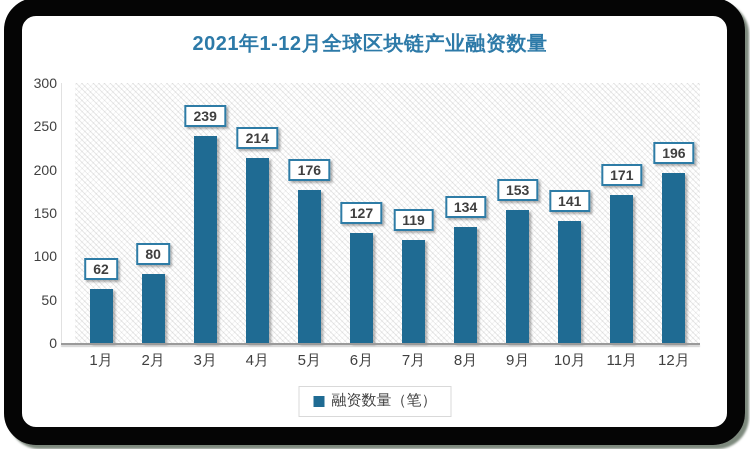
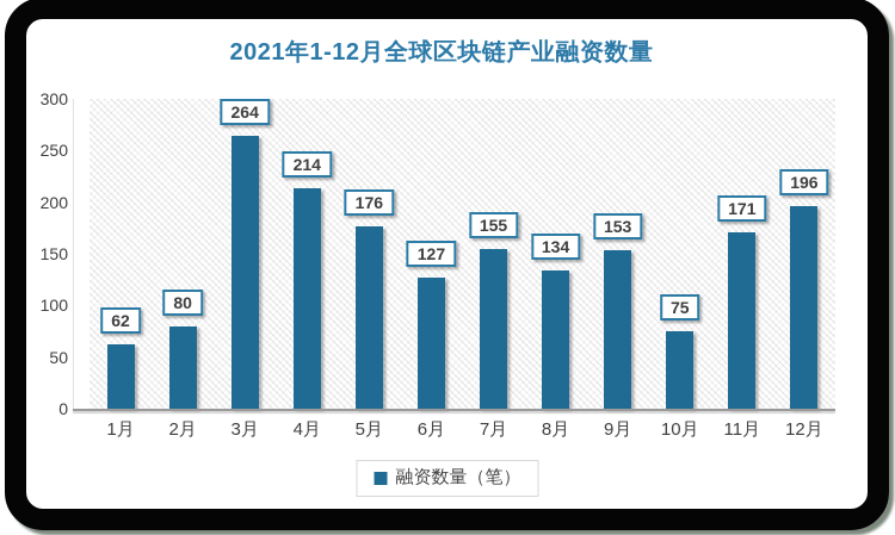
3月: 239 -> 264
7月: 119 -> 155
10月: 141 -> 75
